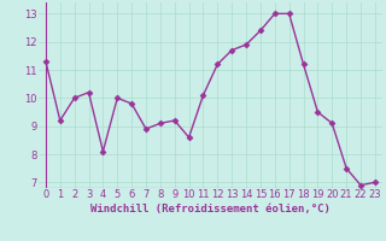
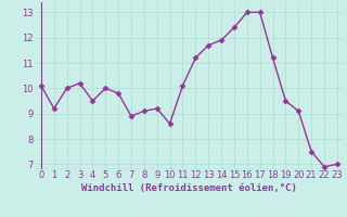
0: 11.3 -> 10.1
4: 8.1 -> 9.5
